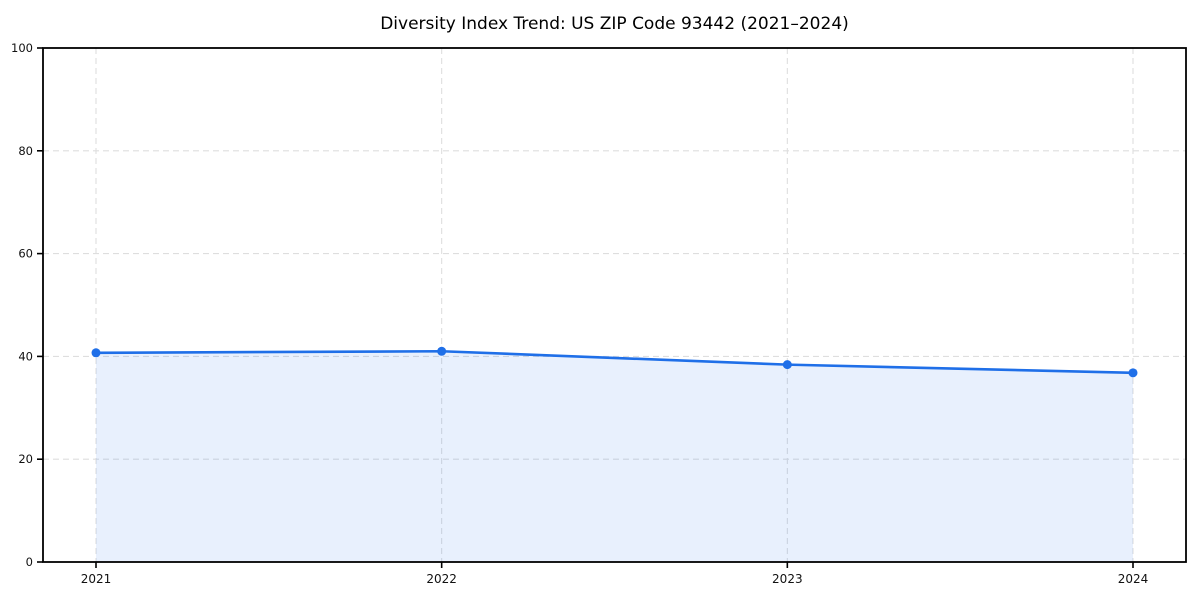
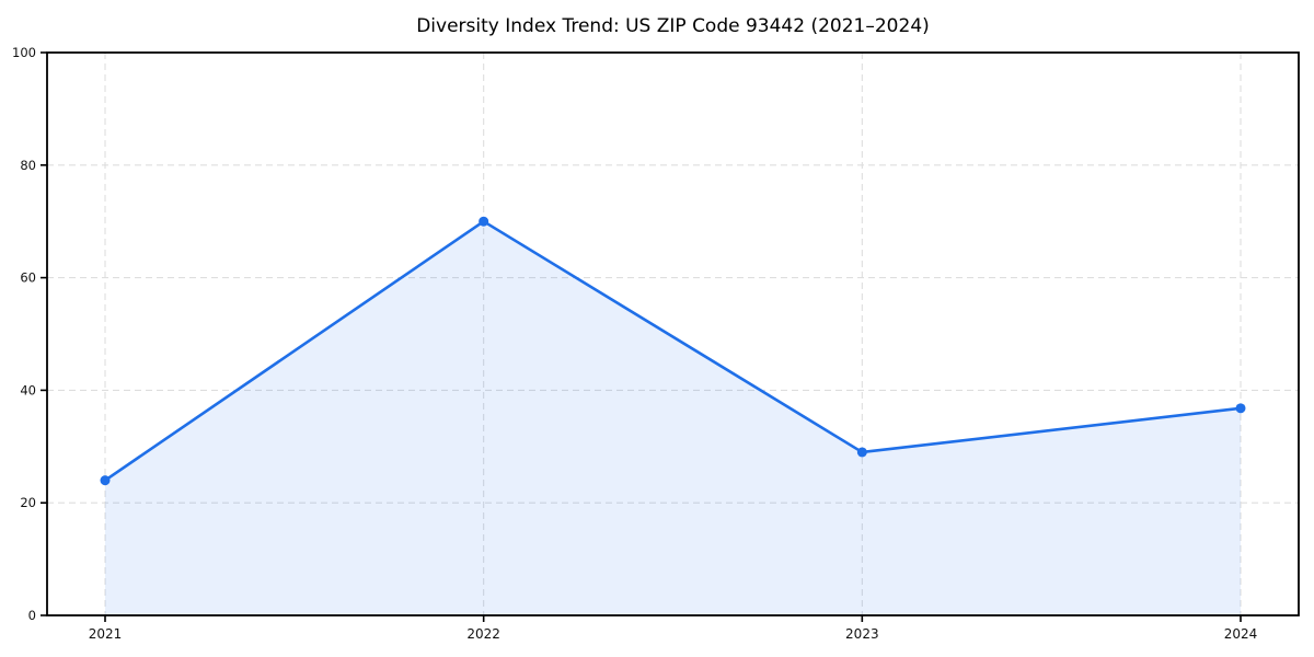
2021: 41 -> 24
2022: 41 -> 70
2023: 38 -> 29
